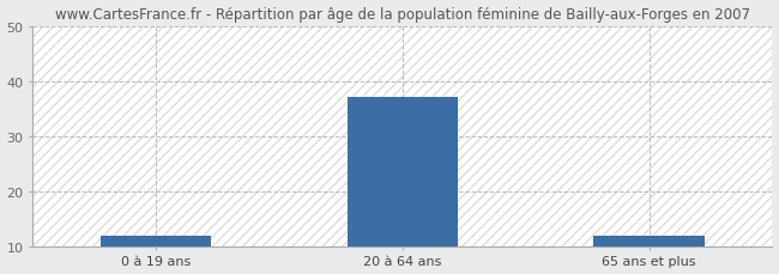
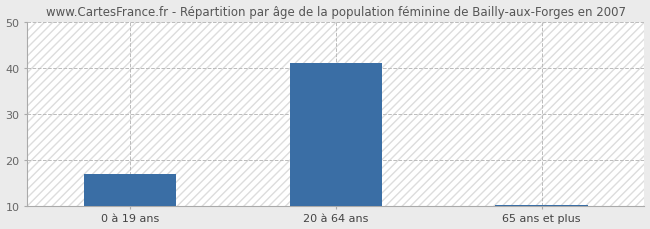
0 à 19 ans: 12.0 -> 17.0
20 à 64 ans: 37.0 -> 41.0
65 ans et plus: 12.0 -> 10.2
